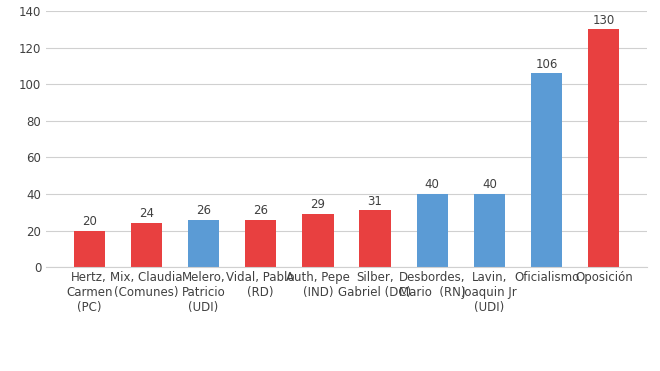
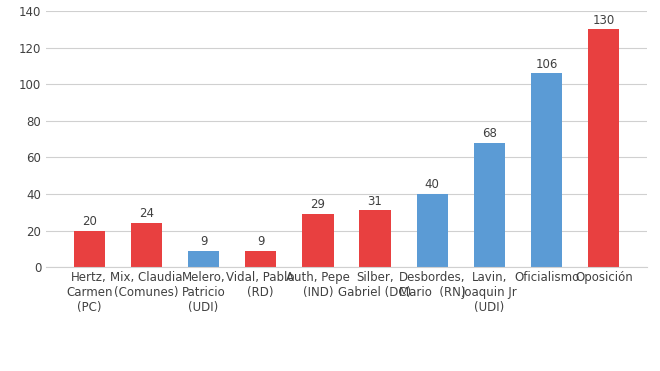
Melero, Patricio (UDI): 26 -> 9
Vidal, Pablo (RD): 26 -> 9
Lavin, Joaquin Jr (UDI): 40 -> 68
